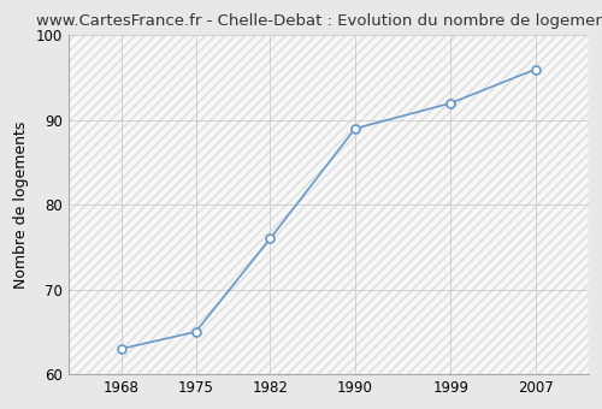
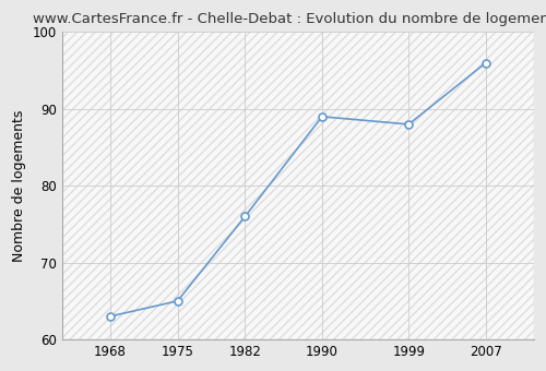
1999: 92 -> 88
